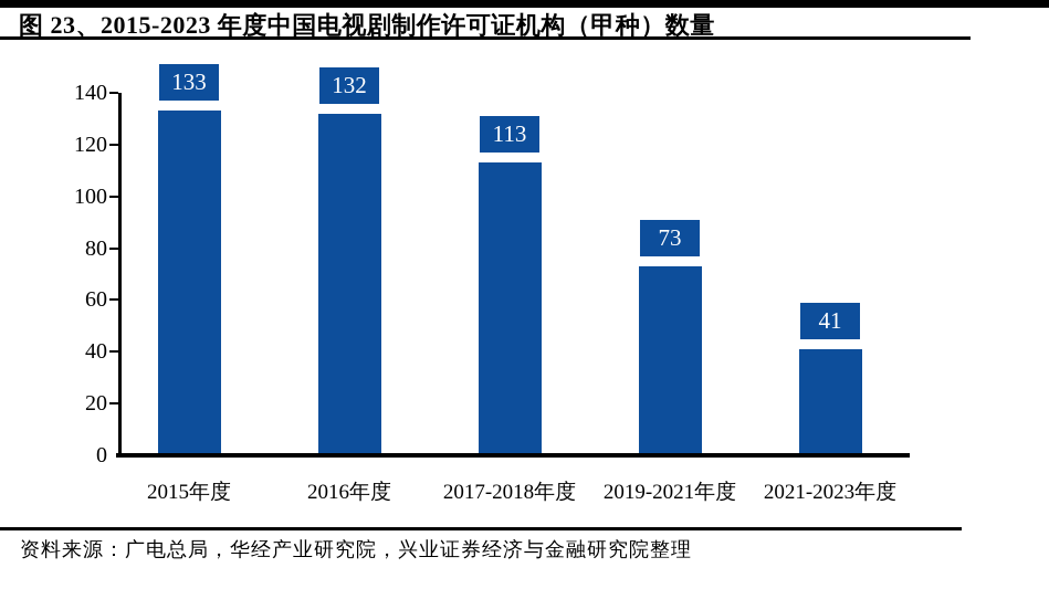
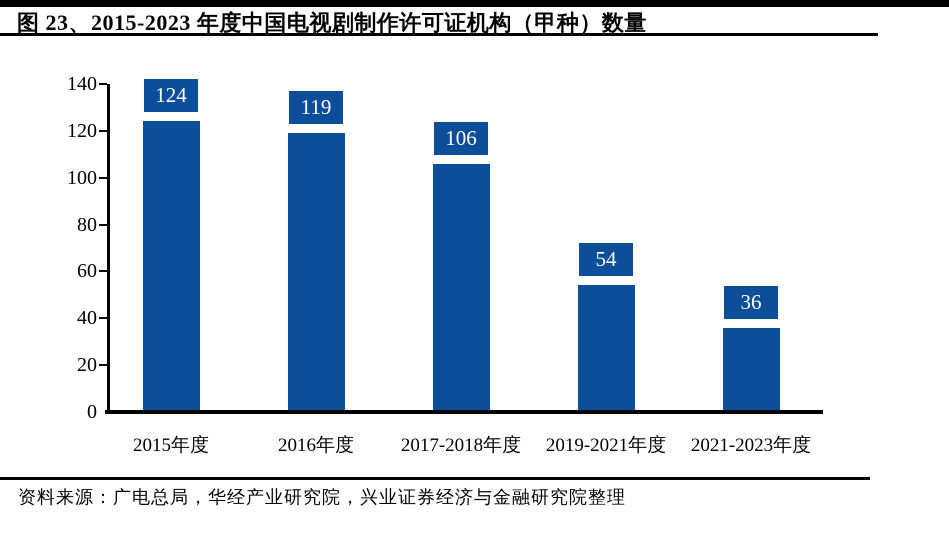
2015年度: 133 -> 124
2016年度: 132 -> 119
2017-2018年度: 113 -> 106
2019-2021年度: 73 -> 54
2021-2023年度: 41 -> 36
